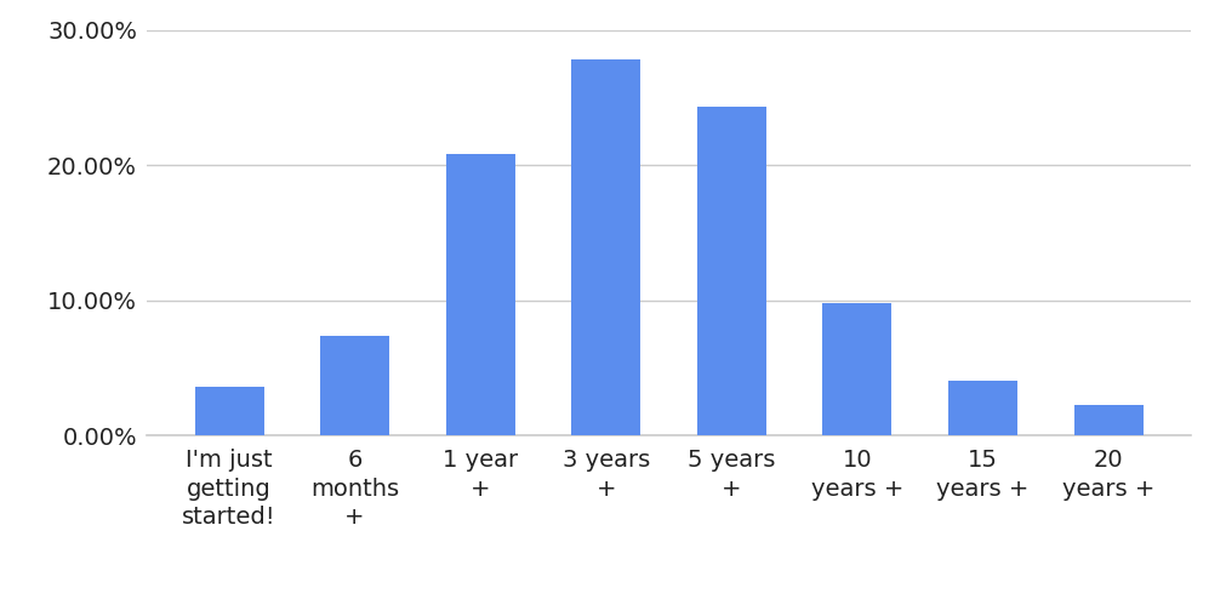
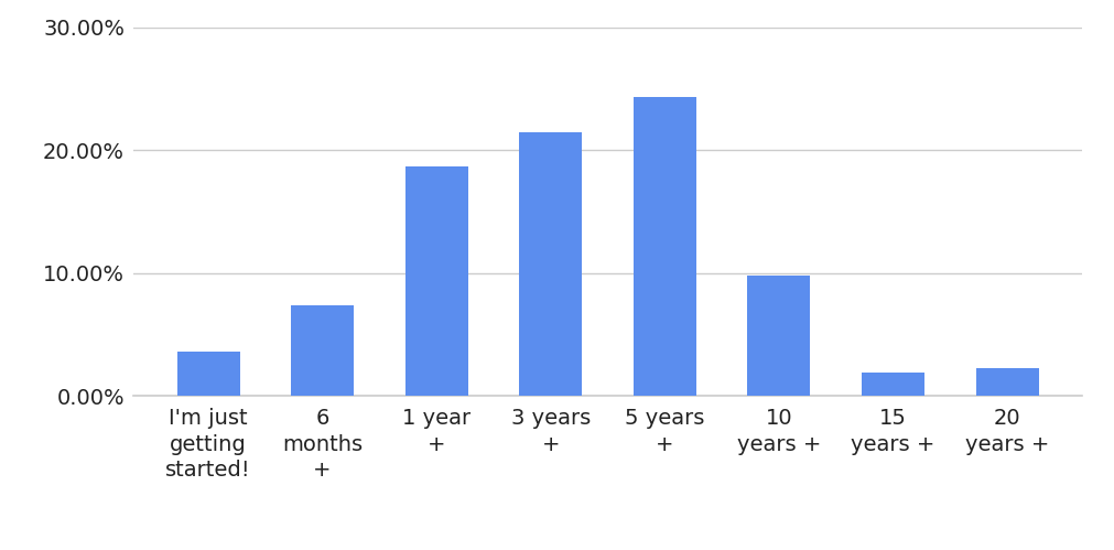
1 year +: 20.8% -> 18.7%
3 years +: 27.8% -> 21.5%
15 years +: 4.1% -> 1.9%
